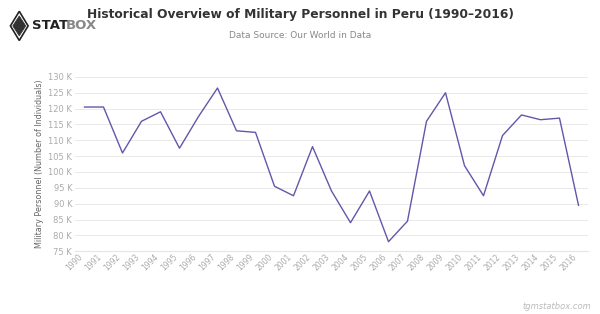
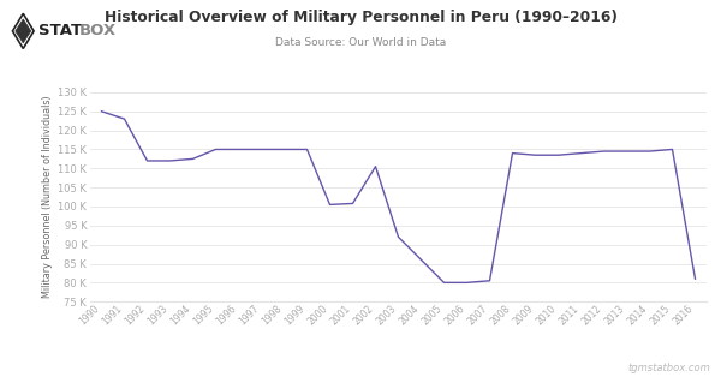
1990: 120.5 K -> 125.0 K
1991: 120.5 K -> 123.0 K
1992: 106.0 K -> 112.0 K
1993: 116.0 K -> 112.0 K
1994: 119.0 K -> 112.5 K
1995: 107.5 K -> 115.0 K
1996: 117.5 K -> 115.0 K
1997: 126.5 K -> 115.0 K
1998: 113.0 K -> 115.0 K
1999: 112.5 K -> 115.0 K
2000: 95.5 K -> 100.5 K
2001: 92.5 K -> 100.8 K
2002: 108.0 K -> 110.5 K
2003: 94.0 K -> 92.0 K
2004: 84.0 K -> 86.0 K
2005: 94.0 K -> 80.0 K
2006: 78.0 K -> 80.0 K
2007: 84.5 K -> 80.5 K
2008: 116.0 K -> 114.0 K
2009: 125.0 K -> 113.5 K
2010: 102.0 K -> 113.5 K
2011: 92.5 K -> 114.0 K
2012: 111.5 K -> 114.5 K
2013: 118.0 K -> 114.5 K
2014: 116.5 K -> 114.5 K
2015: 117.0 K -> 115.0 K
2016: 89.5 K -> 81.0 K
